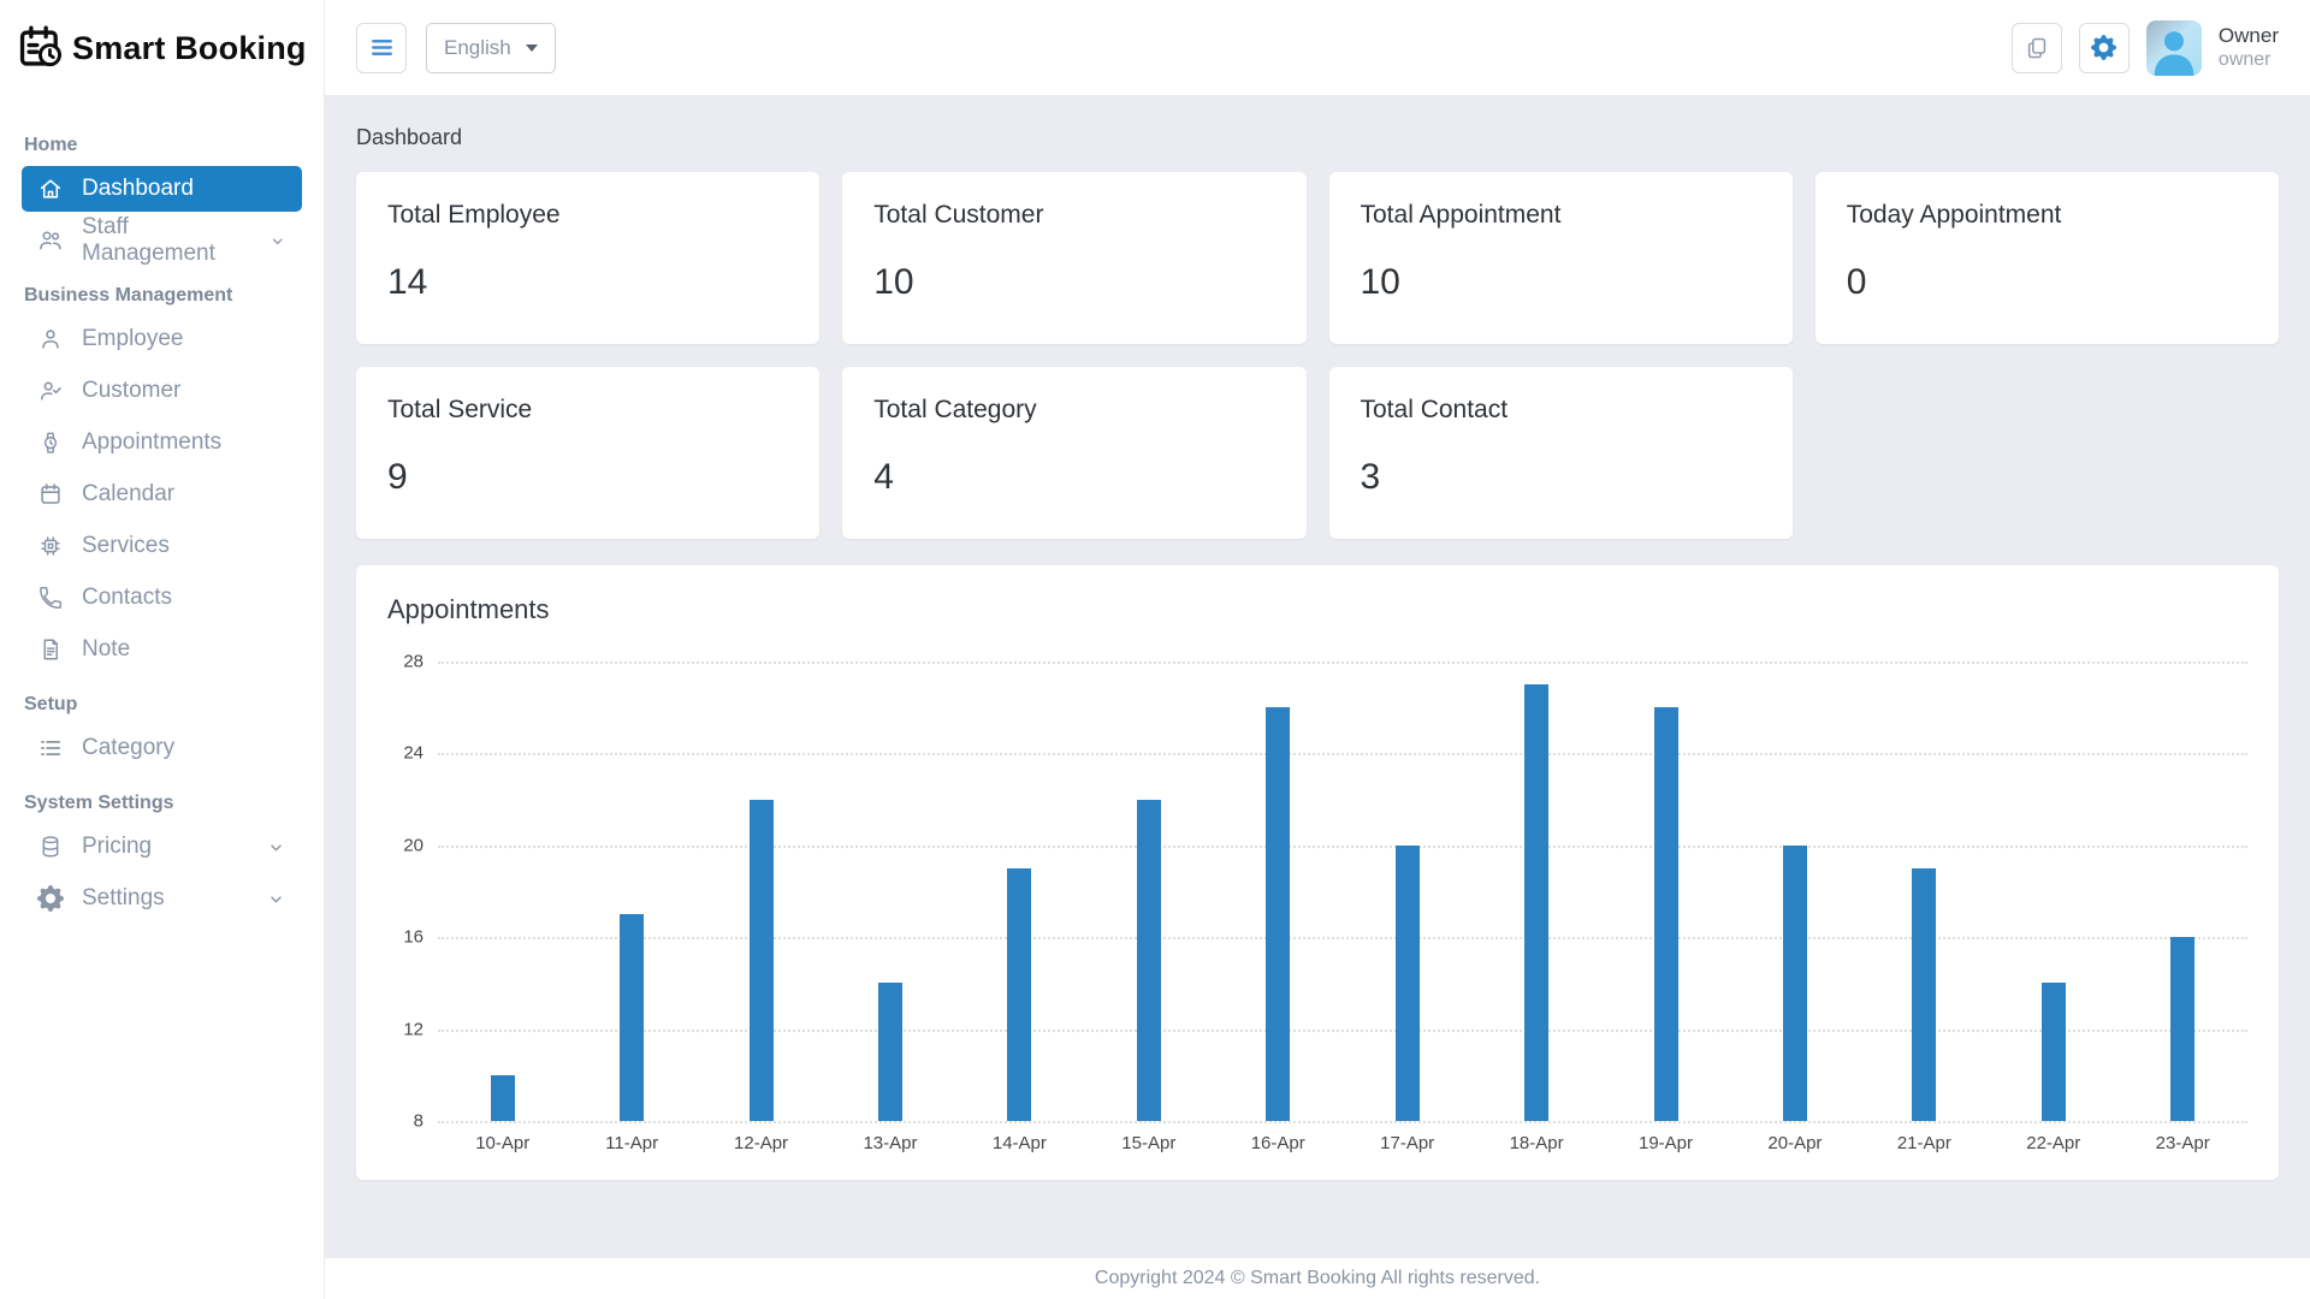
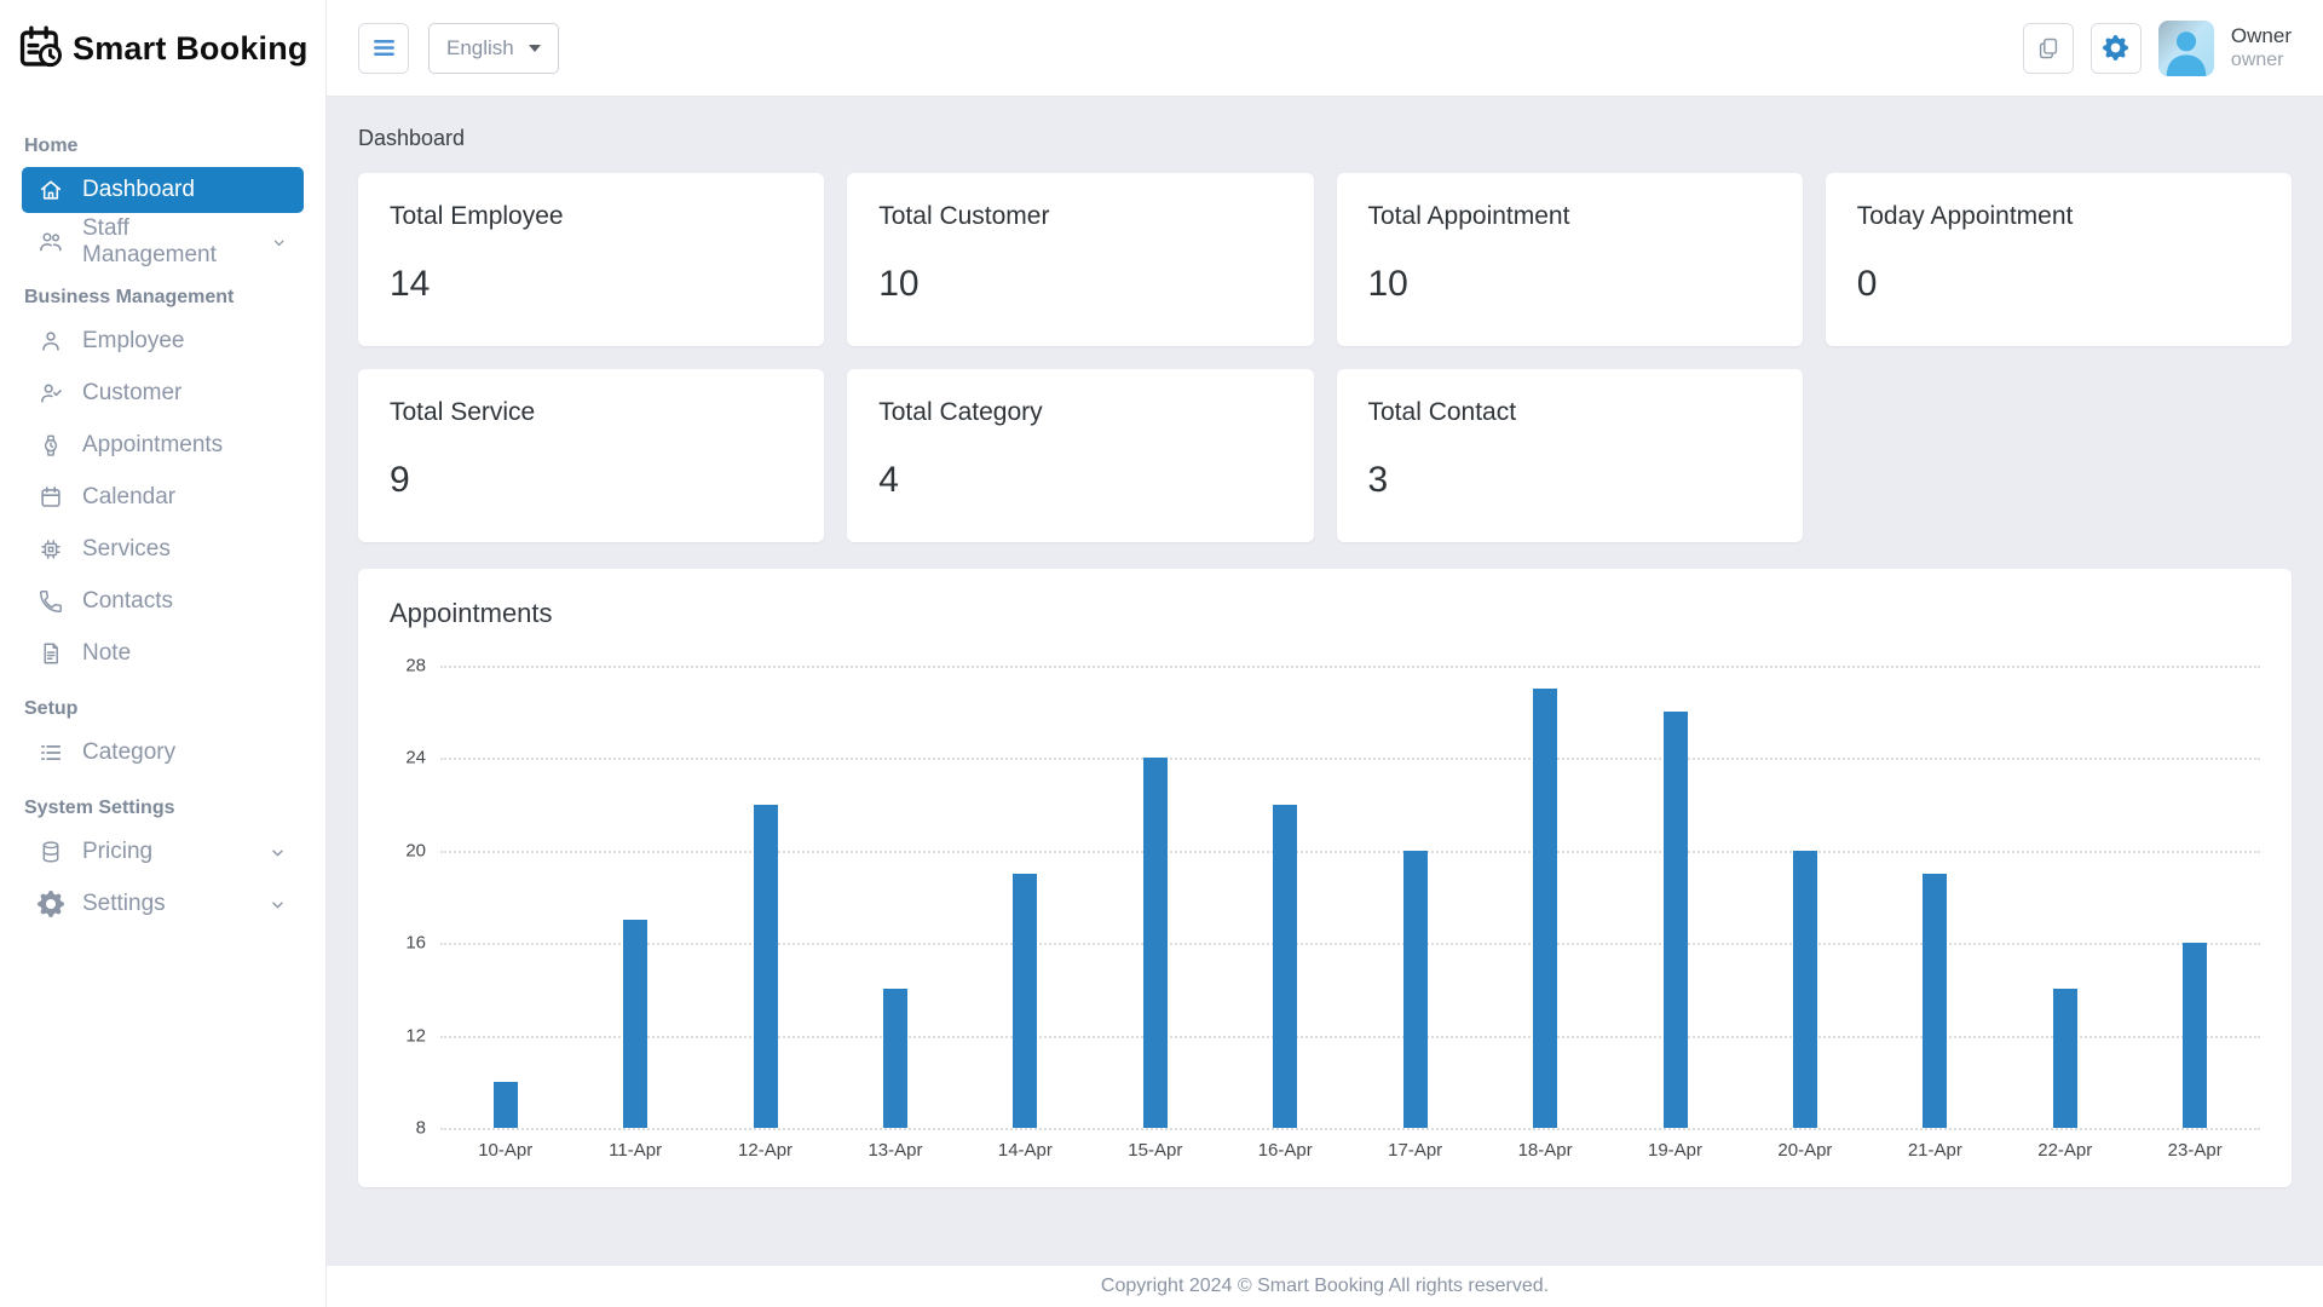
15-Apr: 22 -> 24
16-Apr: 26 -> 22
